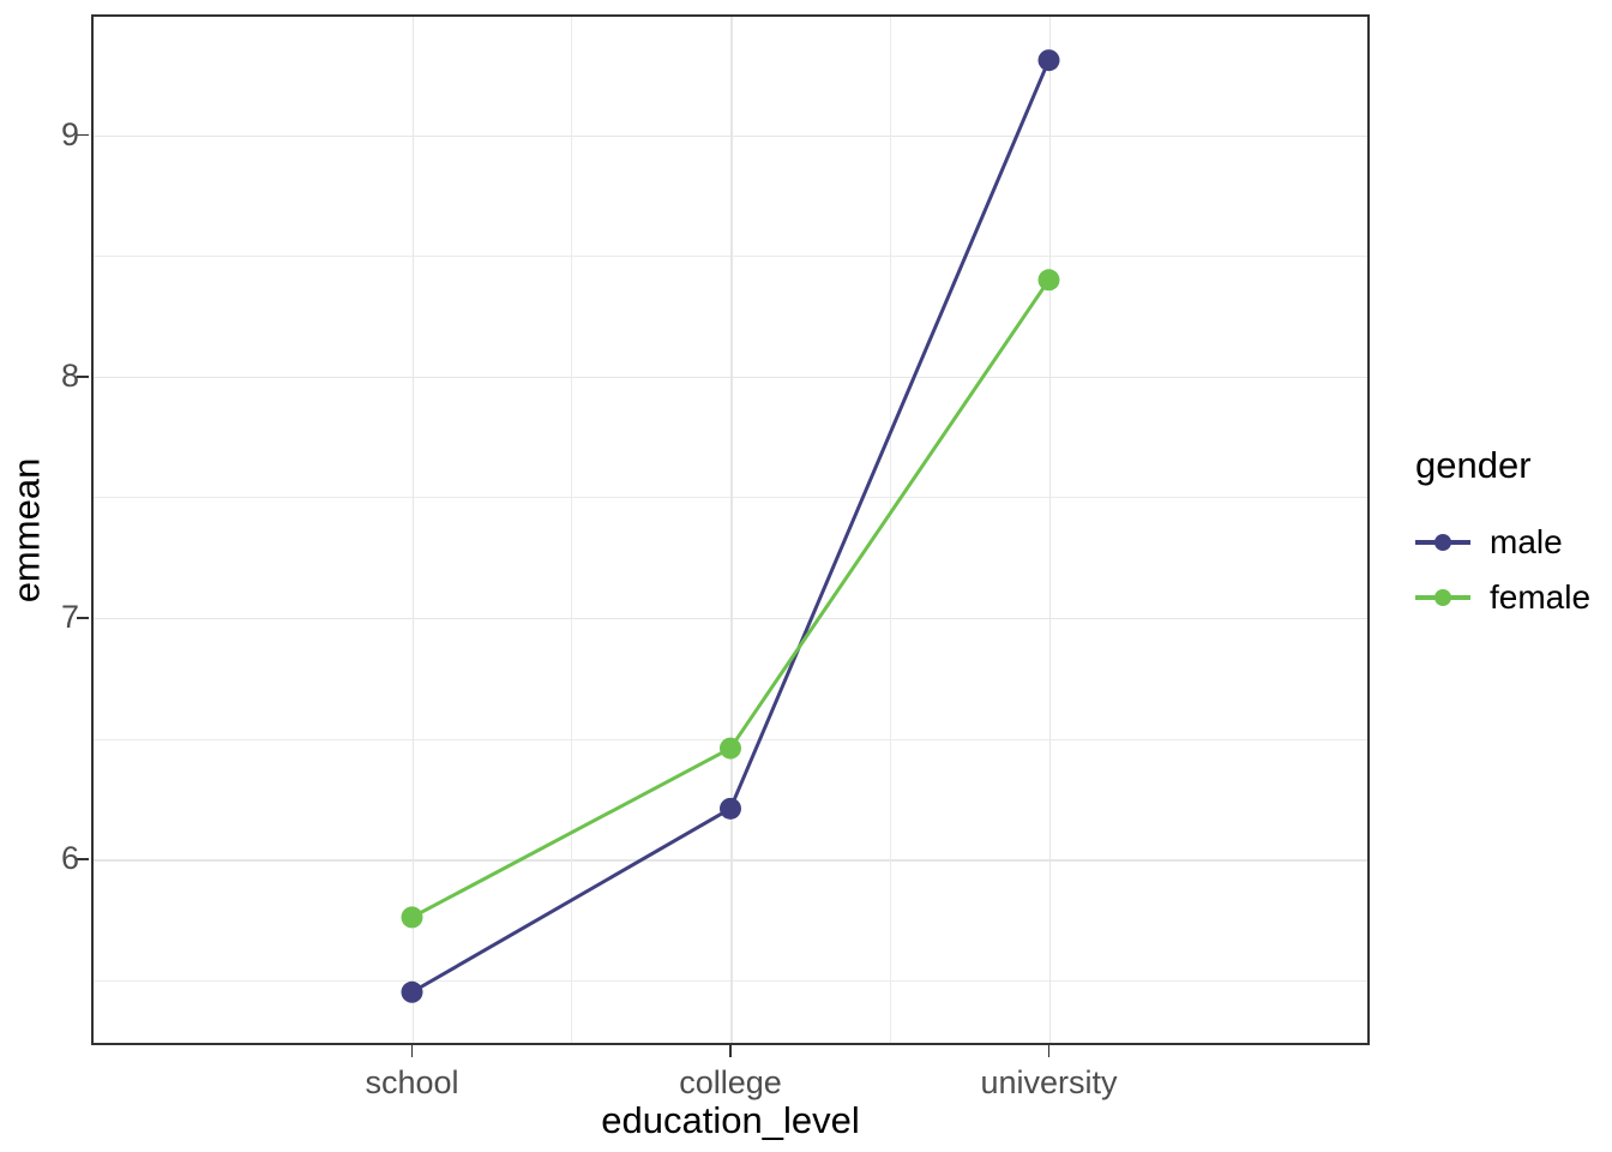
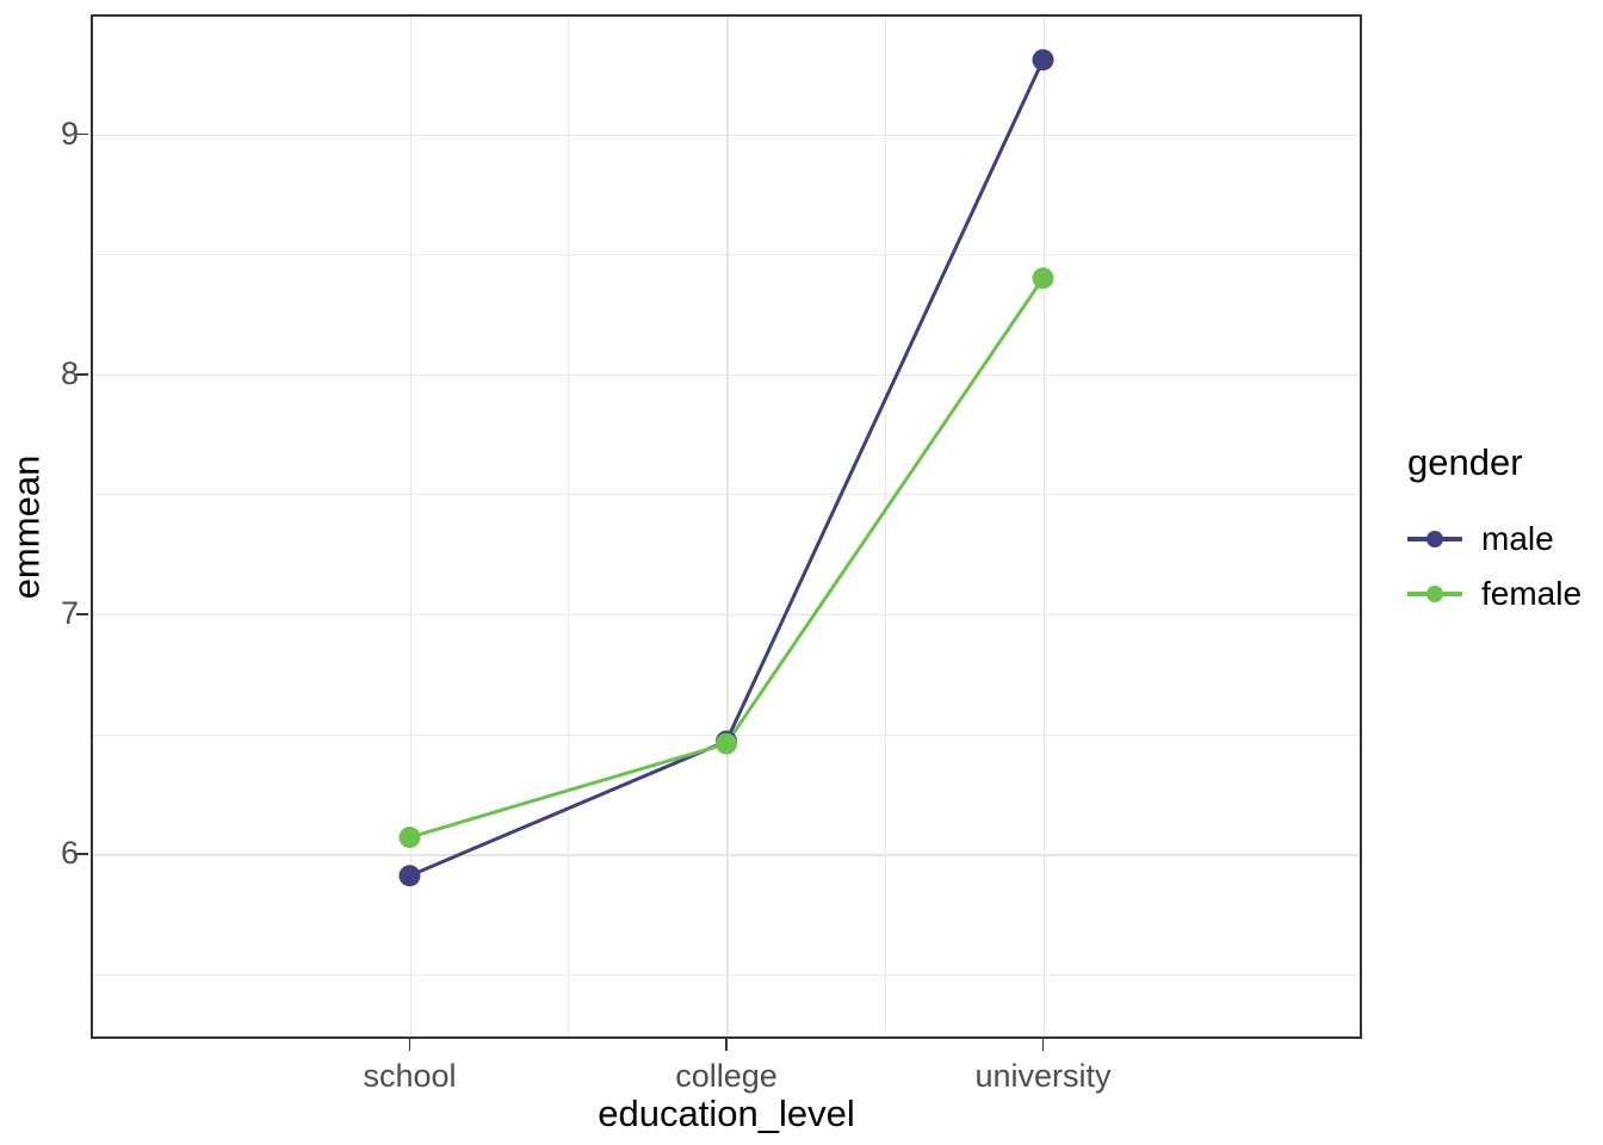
male/school: 5.45 -> 5.91
female/school: 5.76 -> 6.07
male/college: 6.21 -> 6.47
